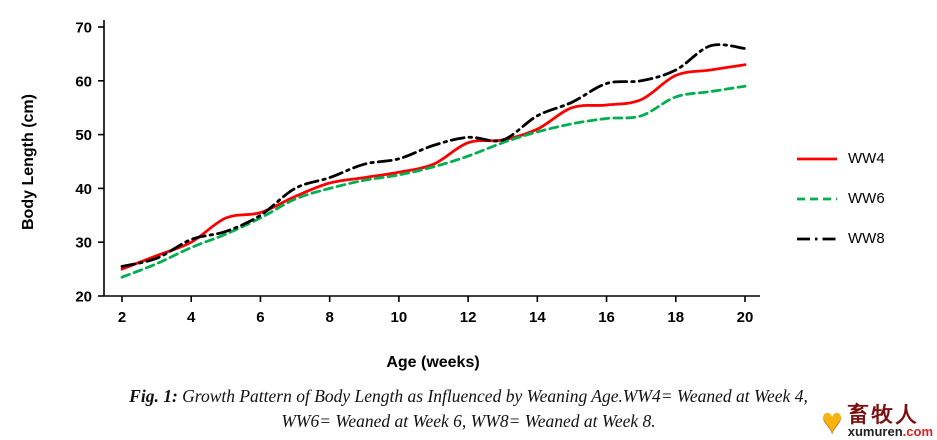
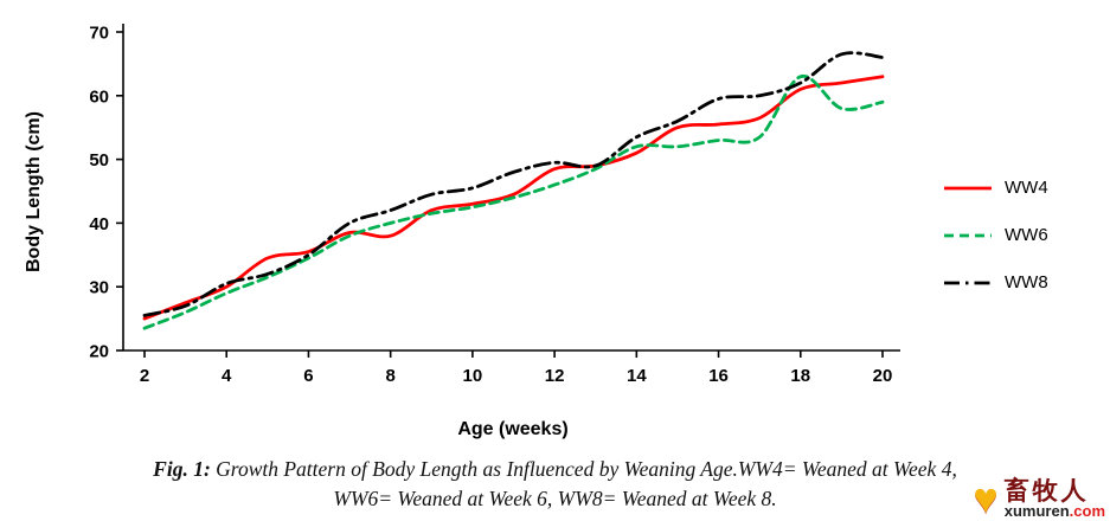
WW4/8: 41 -> 38
WW6/14: 50 -> 52
WW6/18: 57 -> 63
